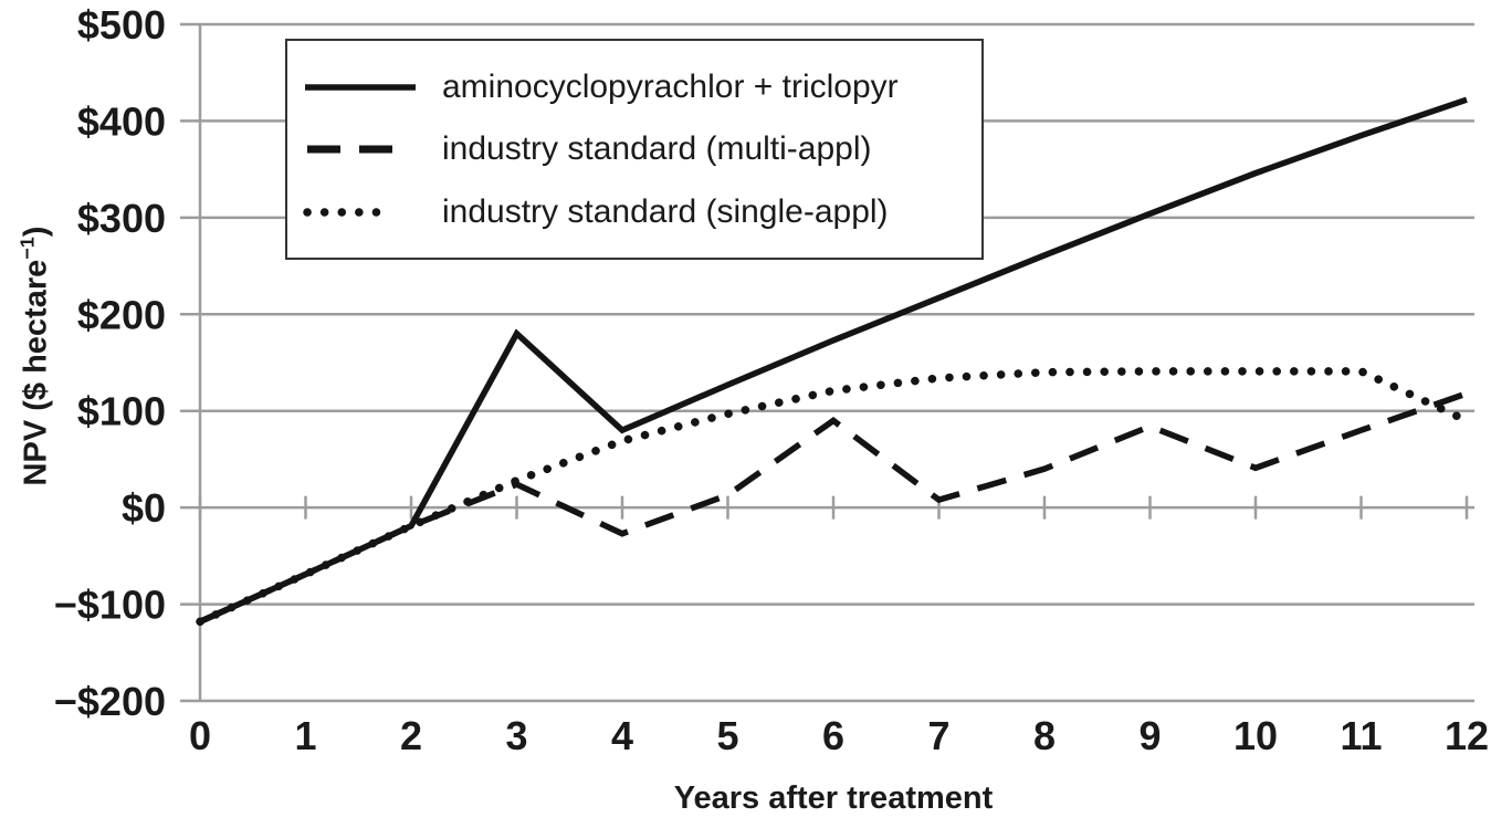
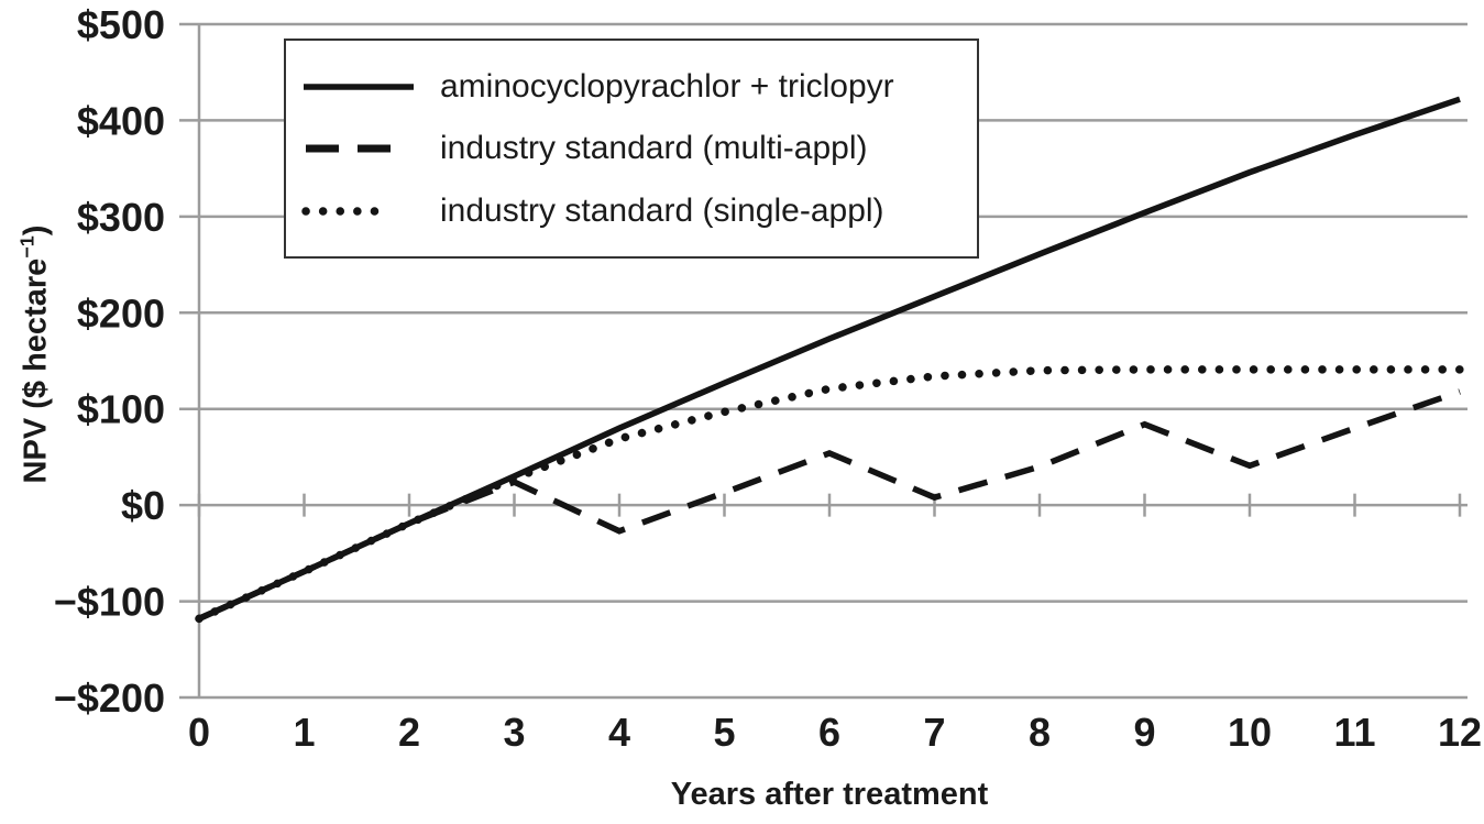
aminocyclopyrachlor + triclopyr/3: $180 -> $30
industry standard (multi-appl)/6: $90 -> $50
industry standard (single-appl)/12: $90 -> $140
